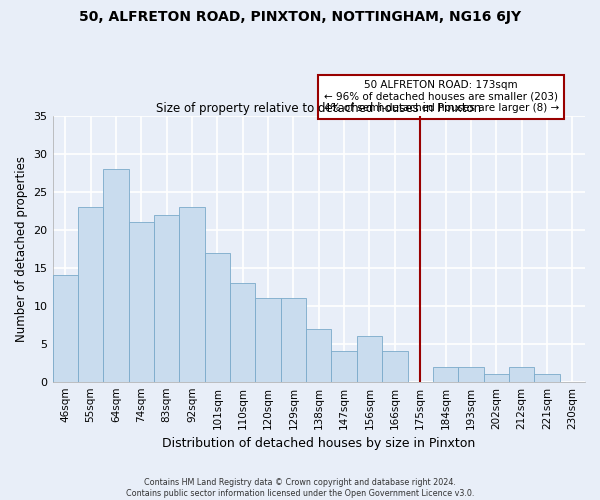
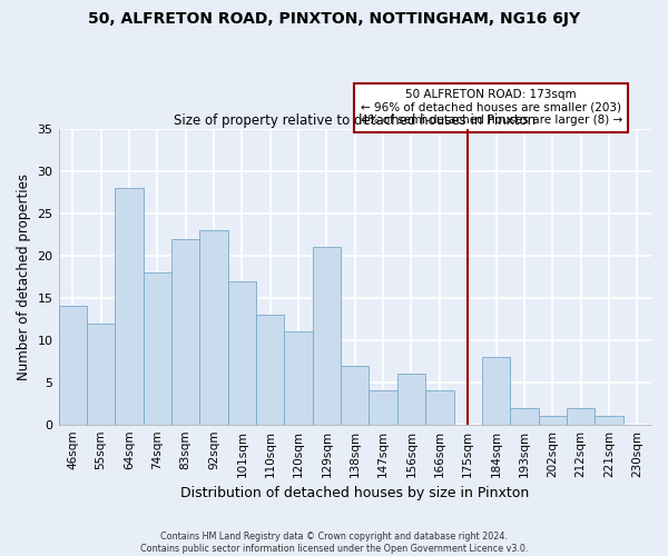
55sqm: 23 -> 12
74sqm: 21 -> 18
129sqm: 11 -> 21
184sqm: 2 -> 8
